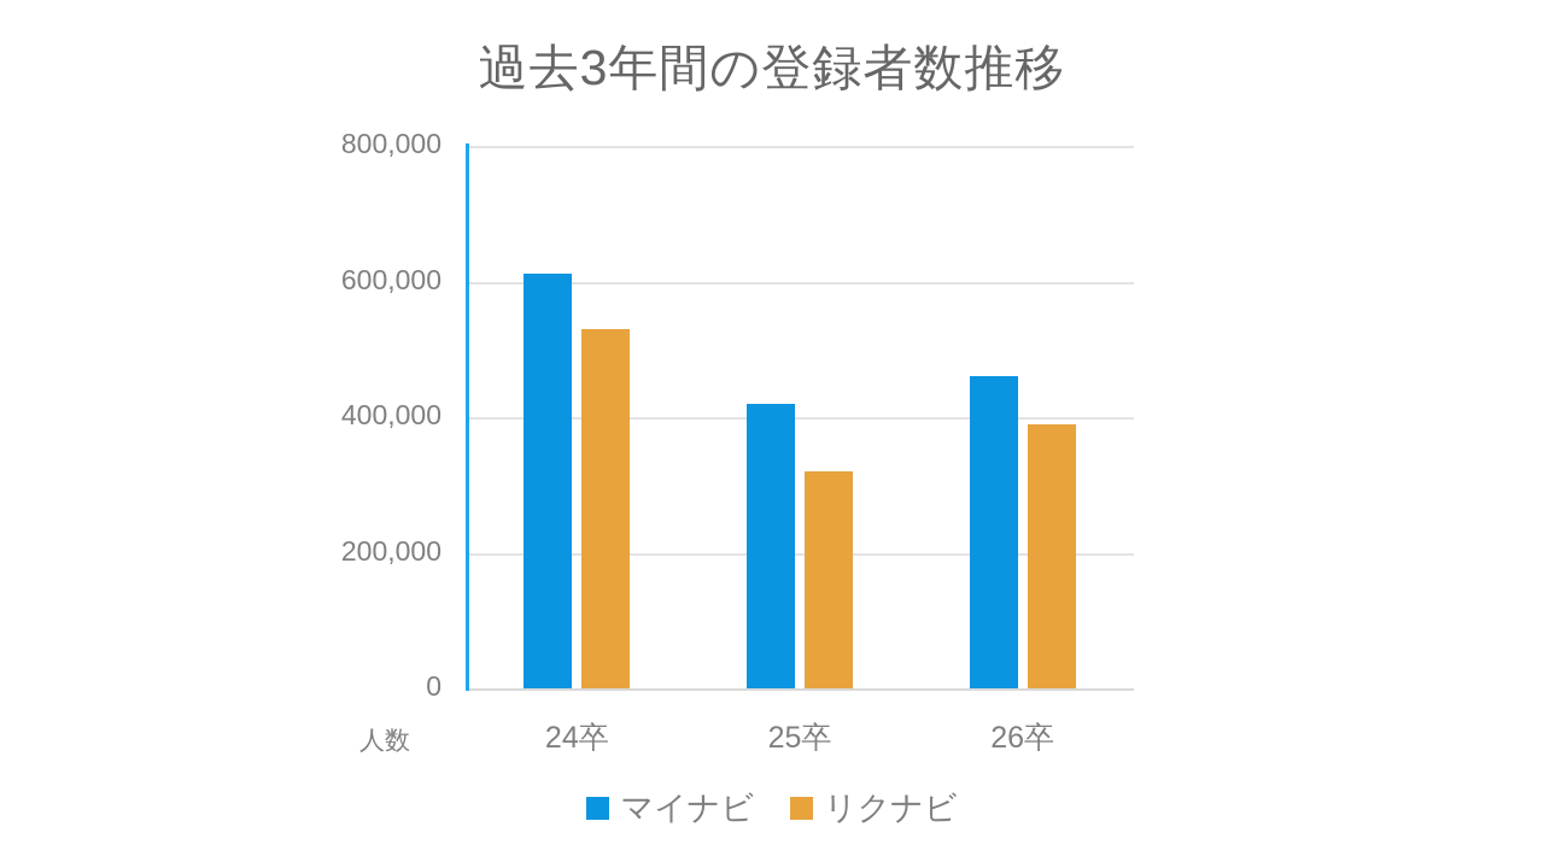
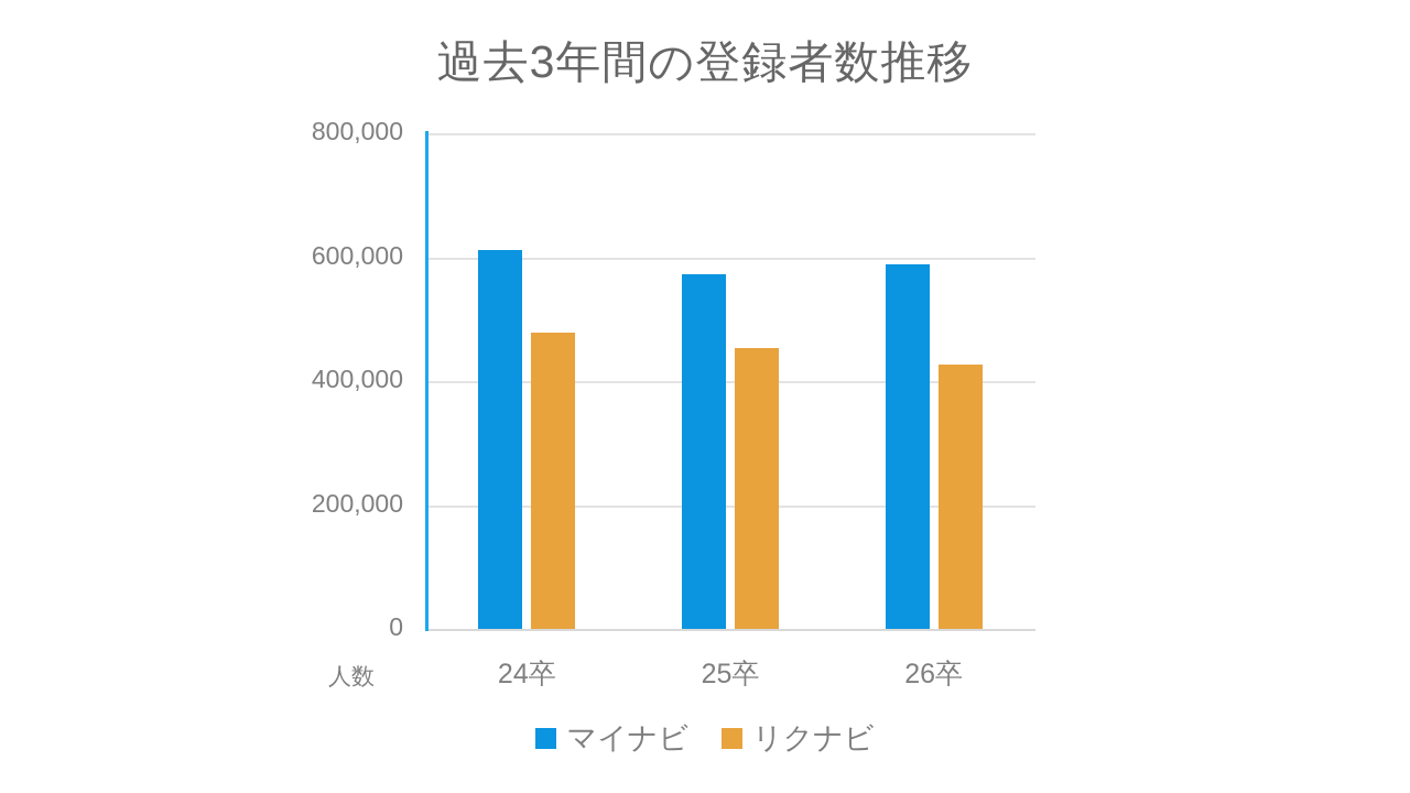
リクナビ/24卒: 530000 -> 480000
マイナビ/25卒: 420000 -> 570000
リクナビ/25卒: 320000 -> 450000
マイナビ/26卒: 460000 -> 590000
リクナビ/26卒: 390000 -> 430000
